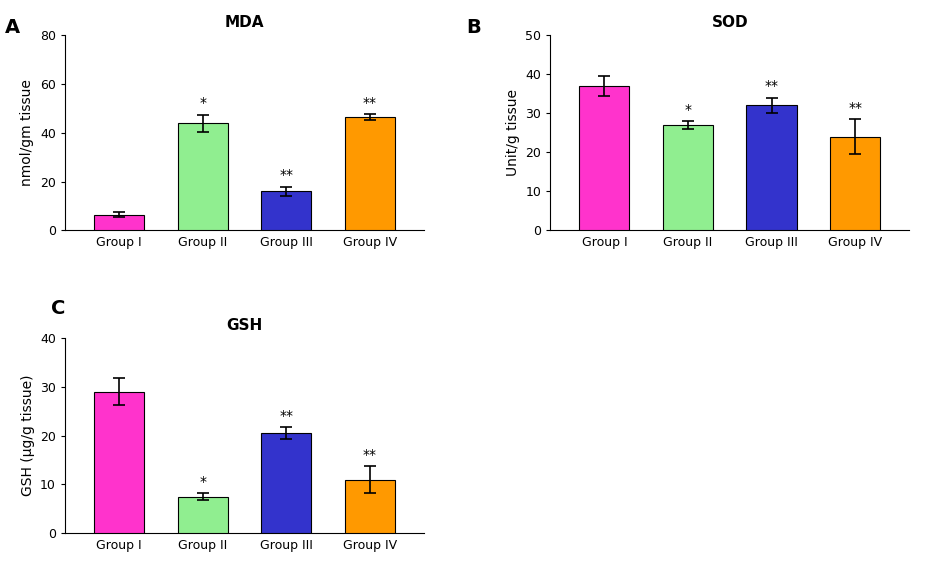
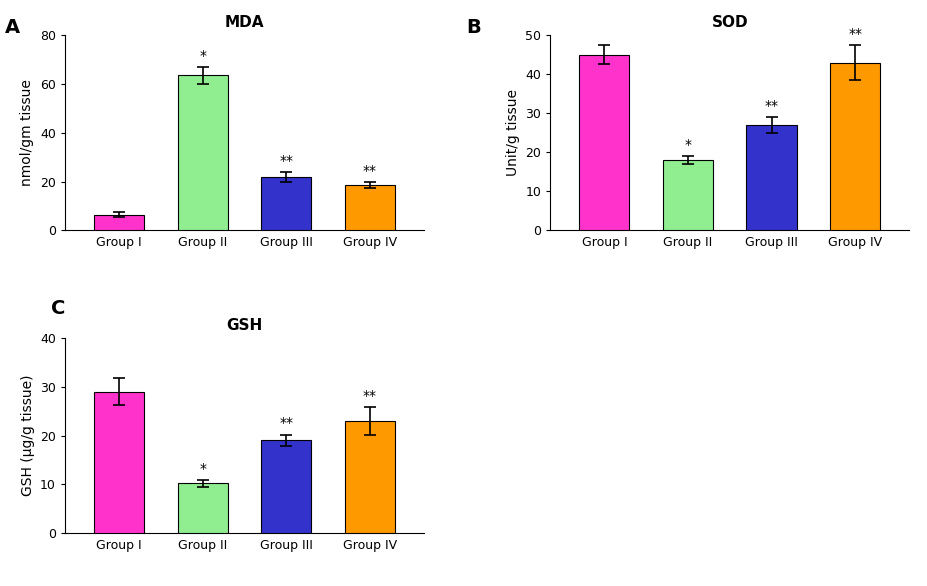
MDA/Group II: 44.0 -> 63.5
MDA/Group III: 16.0 -> 22.0
MDA/Group IV: 46.5 -> 18.5
SOD/Group I: 37 -> 45
SOD/Group II: 27 -> 18
SOD/Group III: 32 -> 27
SOD/Group IV: 24 -> 43
GSH/Group II: 7.5 -> 10.2
GSH/Group III: 20.5 -> 19.0
GSH/Group IV: 11.0 -> 23.0
